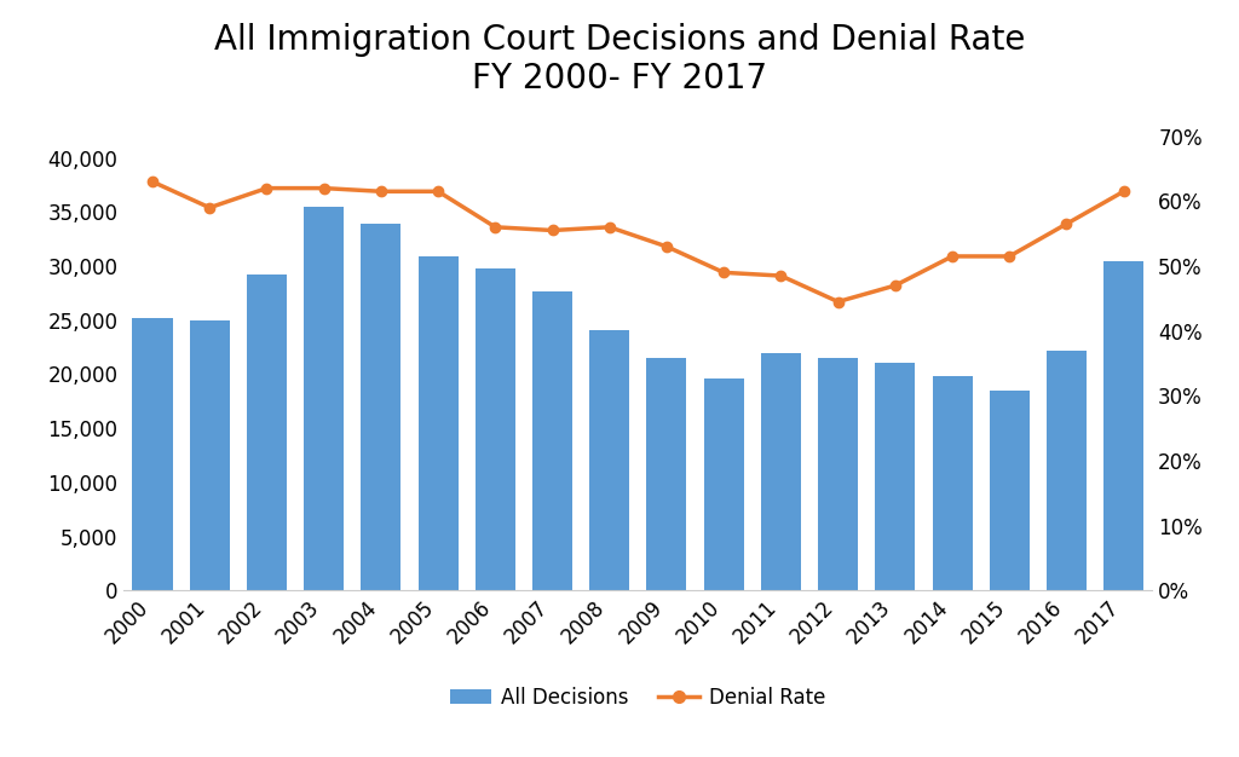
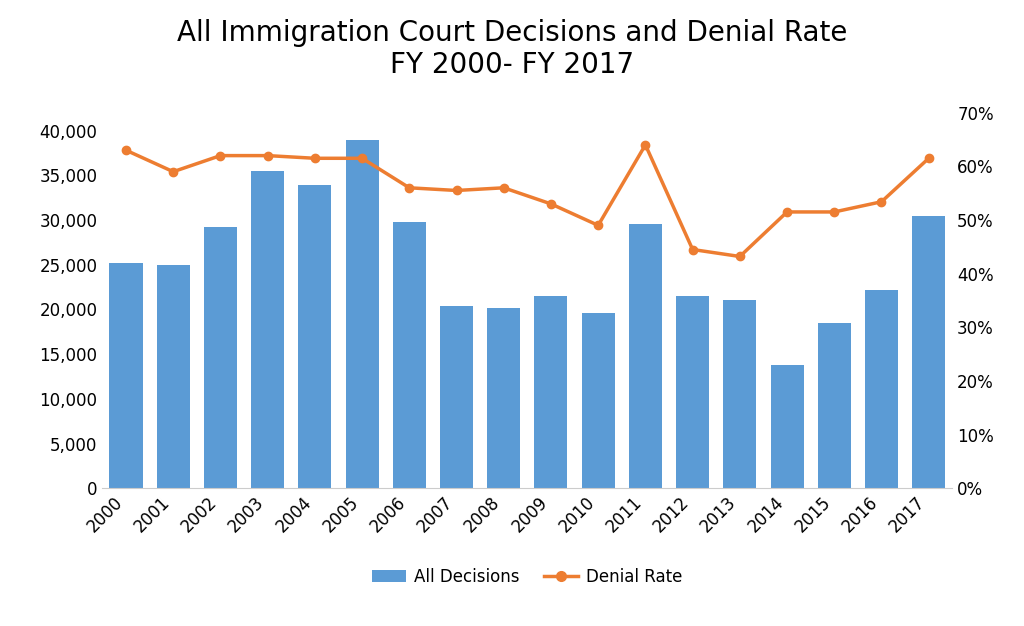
All Decisions/2005: 30,900 -> 39,000
All Decisions/2007: 27,700 -> 20,400
All Decisions/2008: 24,100 -> 20,200
All Decisions/2011: 22,000 -> 29,600
Denial Rate/2011: 48.5% -> 64.0%
Denial Rate/2013: 47.0% -> 43.2%
All Decisions/2014: 19,800 -> 13,800
Denial Rate/2016: 56.5% -> 53.4%
